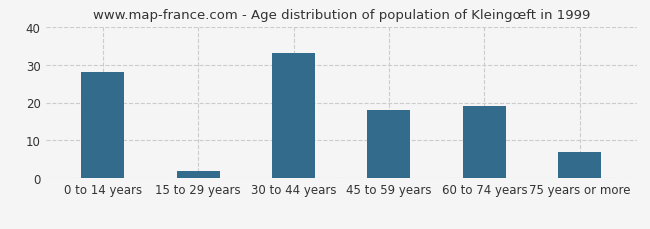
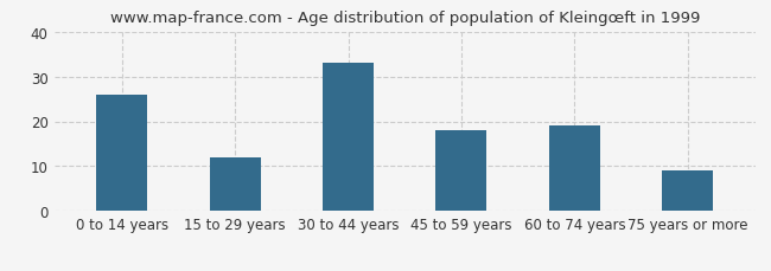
0 to 14 years: 28 -> 26
15 to 29 years: 2 -> 12
75 years or more: 7 -> 9
